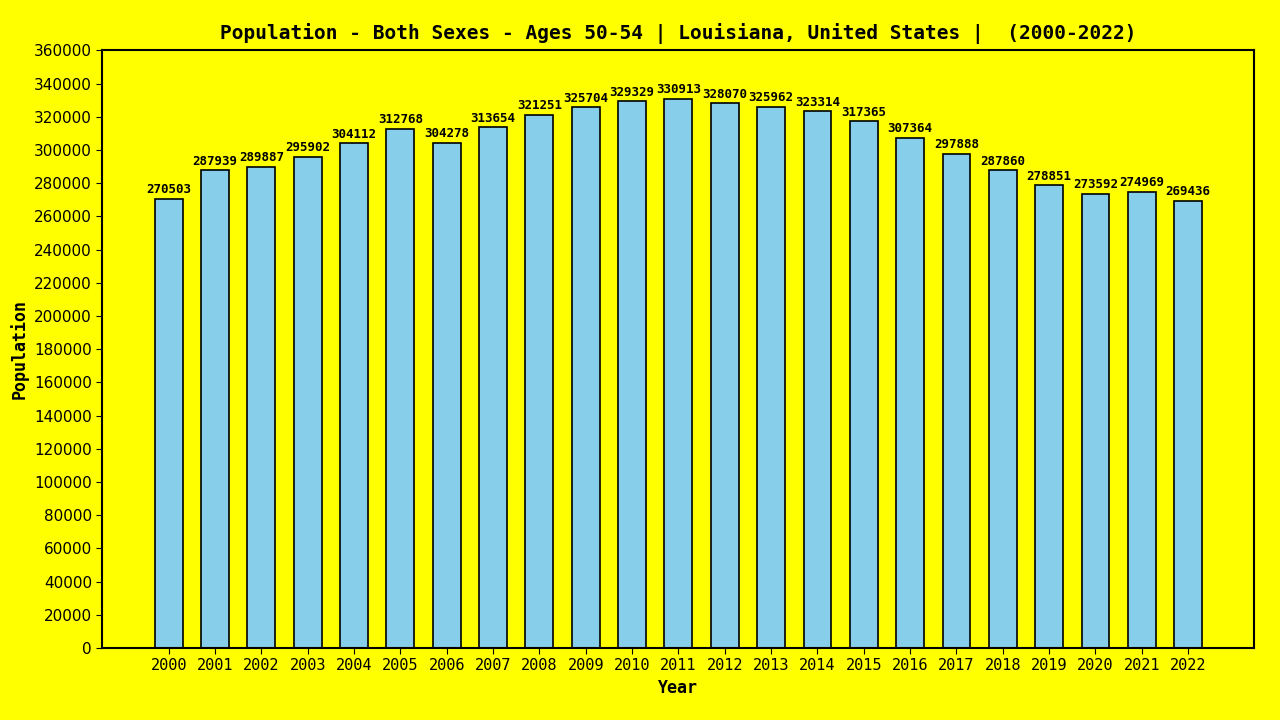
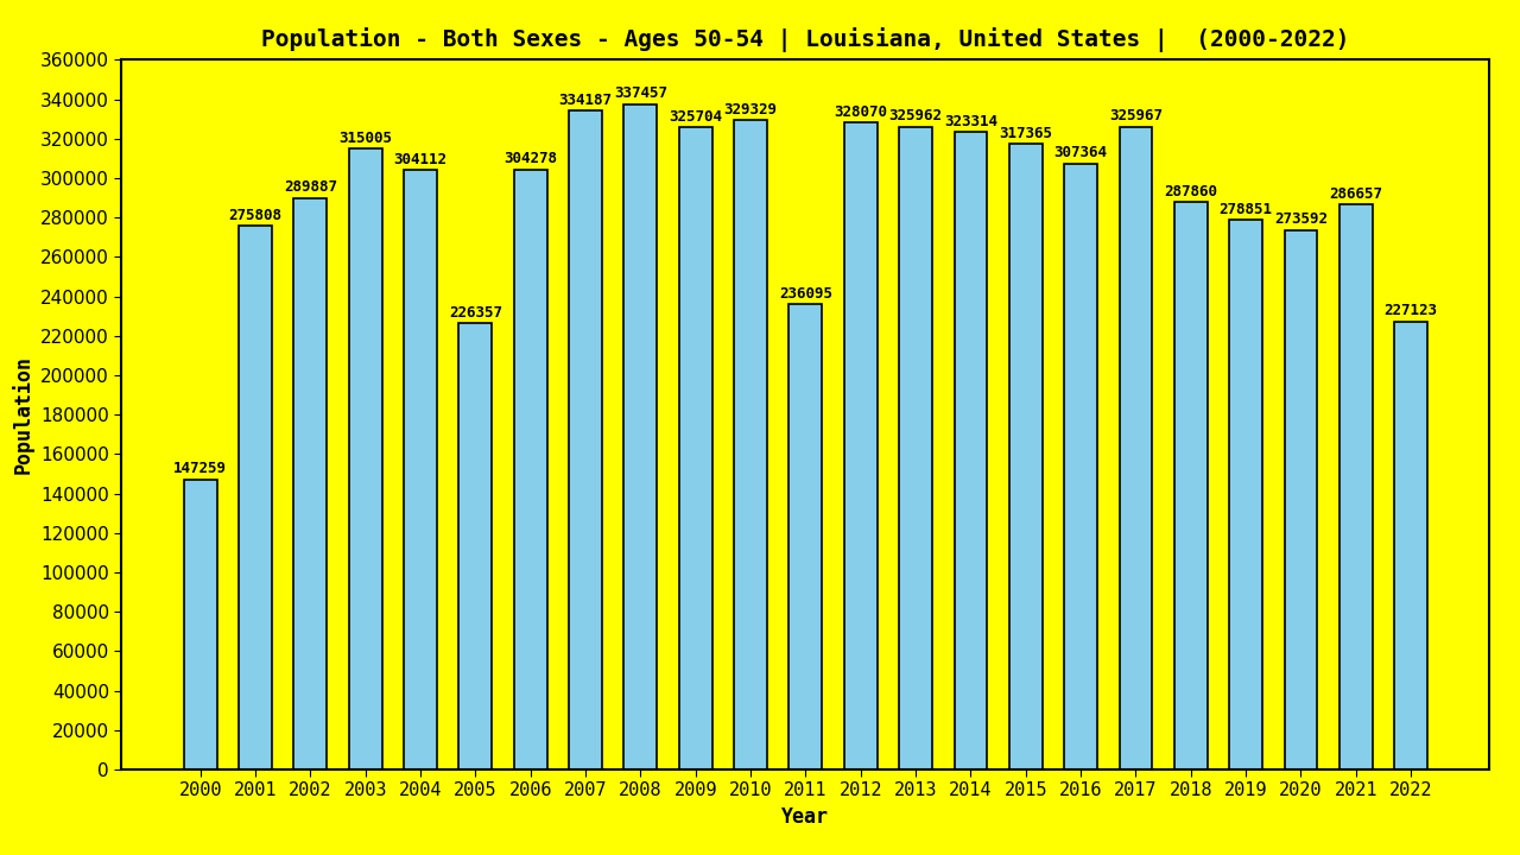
2000: 270503 -> 147259
2001: 287939 -> 275808
2003: 295902 -> 315005
2005: 312768 -> 226357
2007: 313654 -> 334187
2008: 321251 -> 337457
2011: 330913 -> 236095
2017: 297888 -> 325967
2021: 274969 -> 286657
2022: 269436 -> 227123
